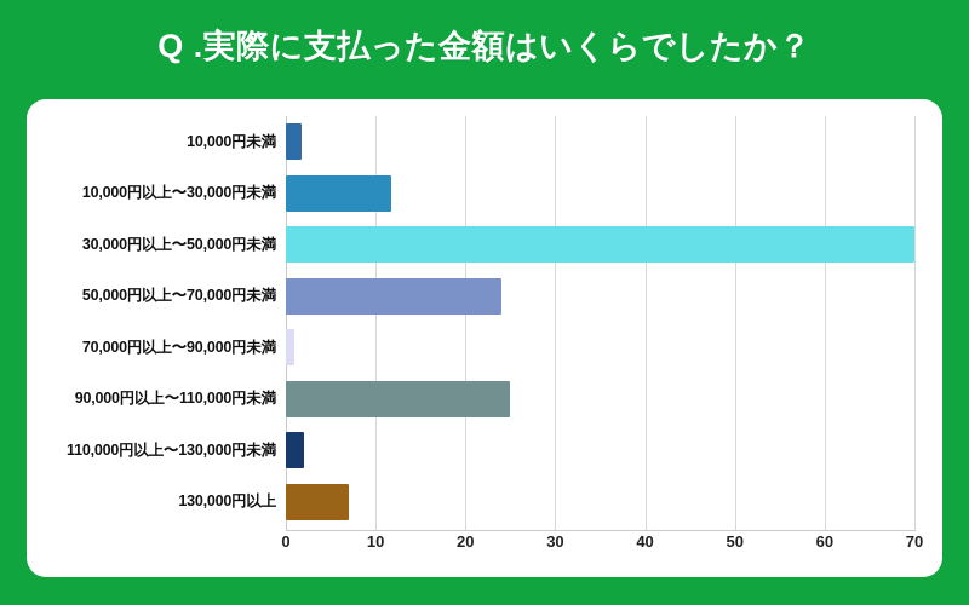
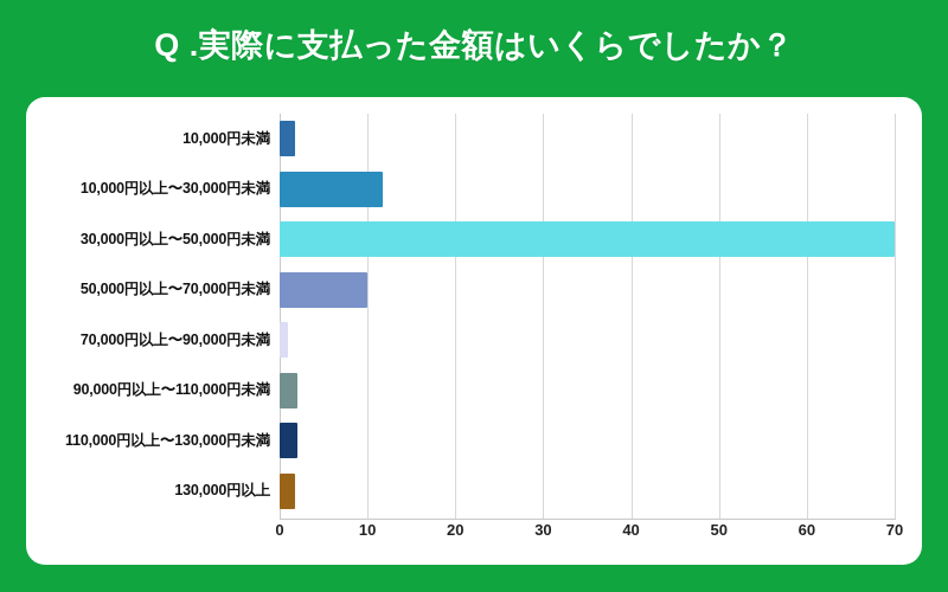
50,000円以上〜70,000円未満: 24 -> 10
90,000円以上〜110,000円未満: 25 -> 2
130,000円以上: 7 -> 2
